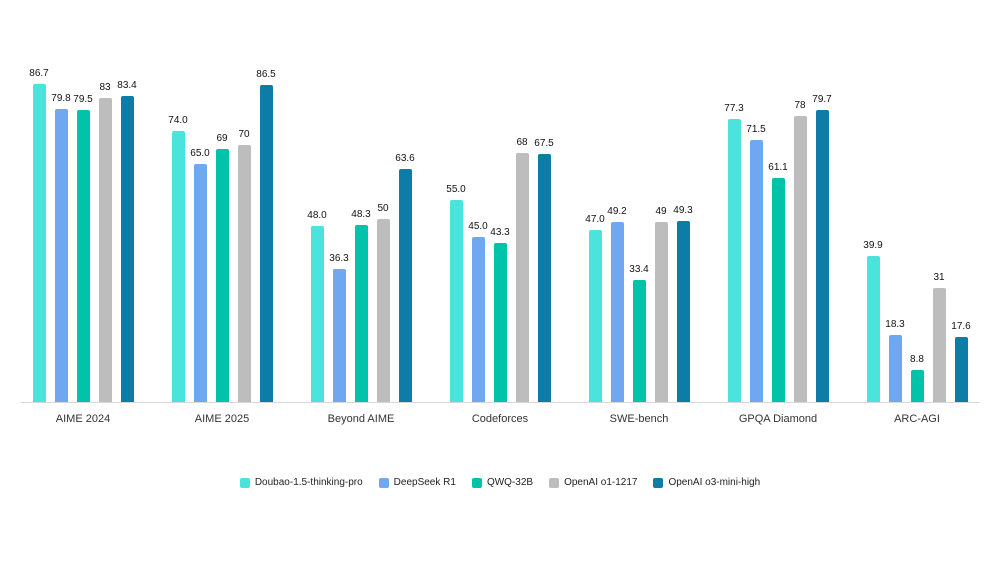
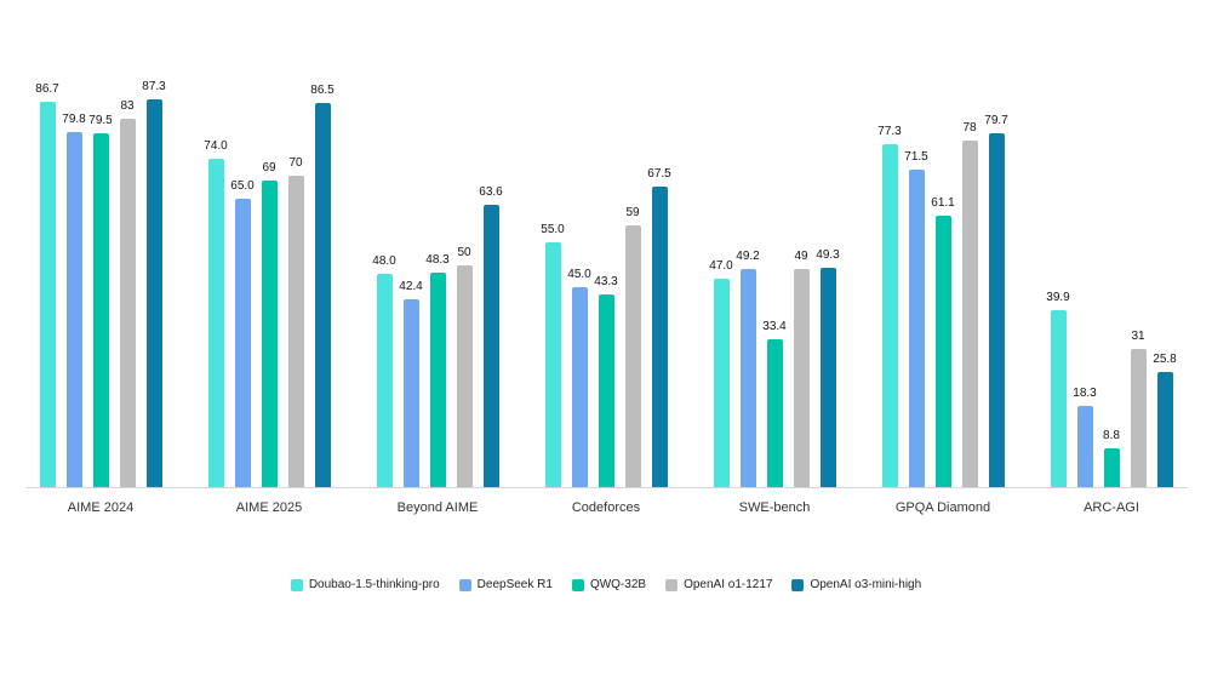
OpenAI o3-mini-high/AIME 2024: 83.4 -> 87.3
DeepSeek R1/Beyond AIME: 36.3 -> 42.4
OpenAI o1-1217/Codeforces: 68 -> 59
OpenAI o3-mini-high/ARC-AGI: 17.6 -> 25.8
